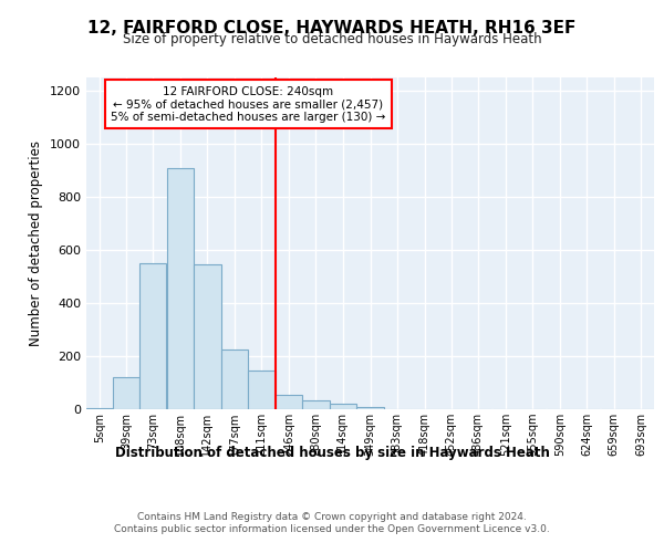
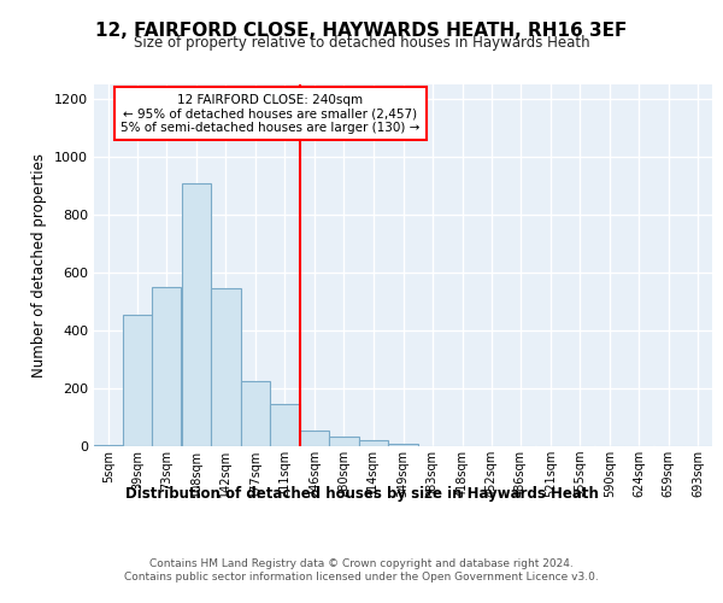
39sqm: 120 -> 455
